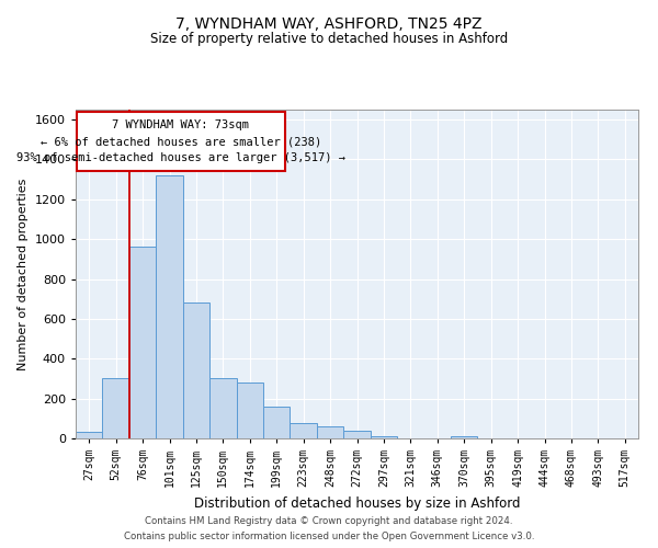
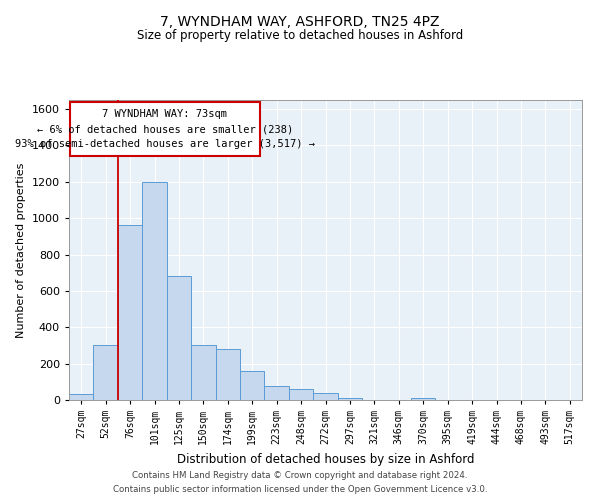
101sqm: 1320 -> 1200
